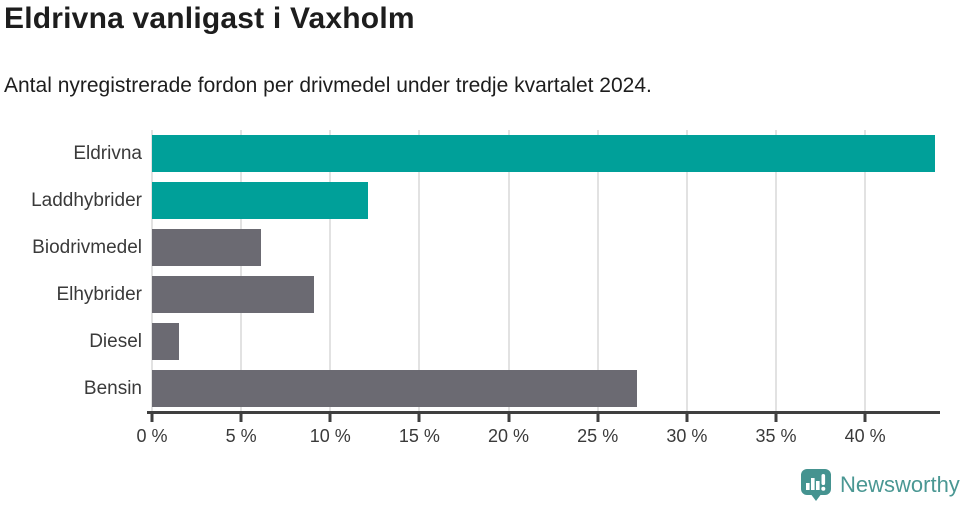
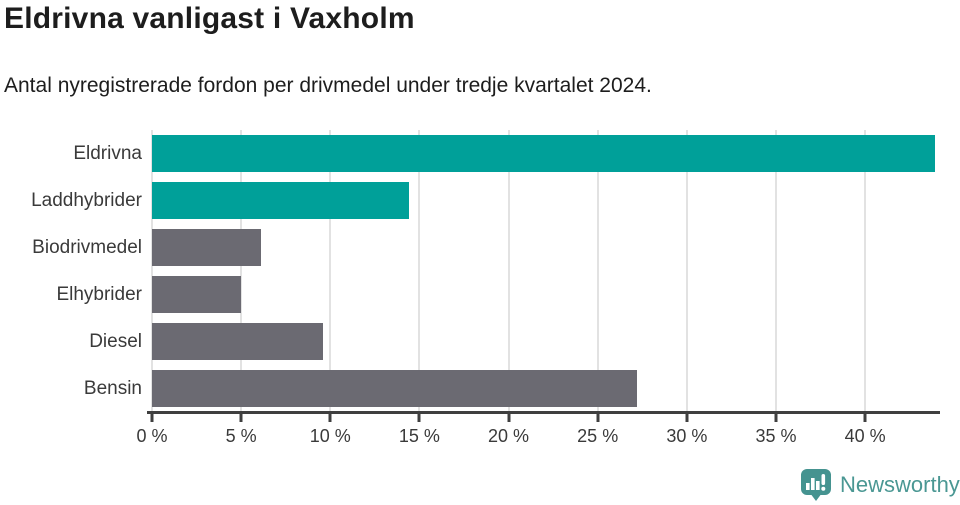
Laddhybrider: 12.1% -> 14.4%
Elhybrider: 9.1% -> 5.0%
Diesel: 1.5% -> 9.6%
